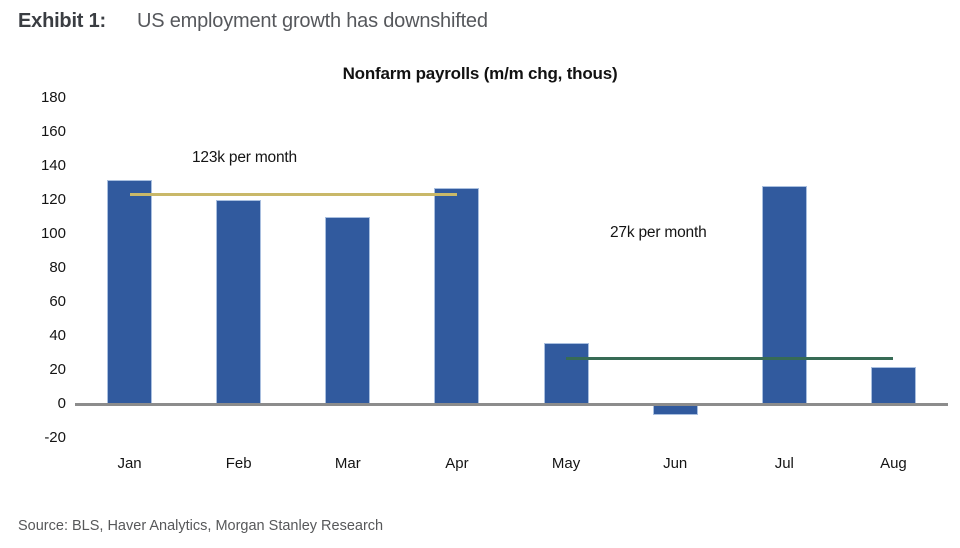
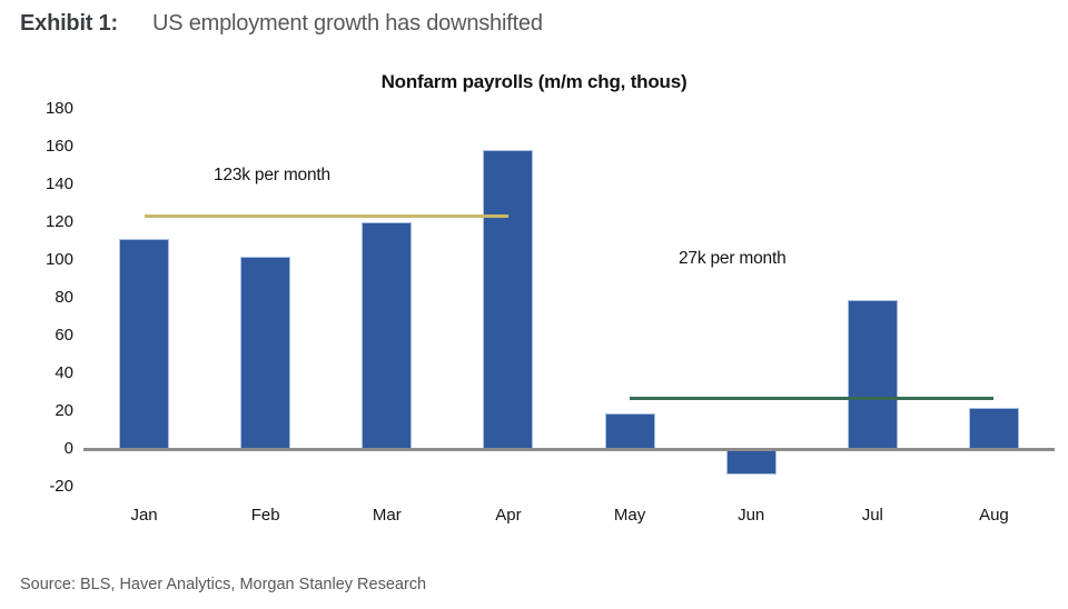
Jan: 132 -> 111
Feb: 120 -> 102
Mar: 110 -> 120
Apr: 127 -> 158
May: 36 -> 19
Jun: -6 -> -13
Jul: 128 -> 79
